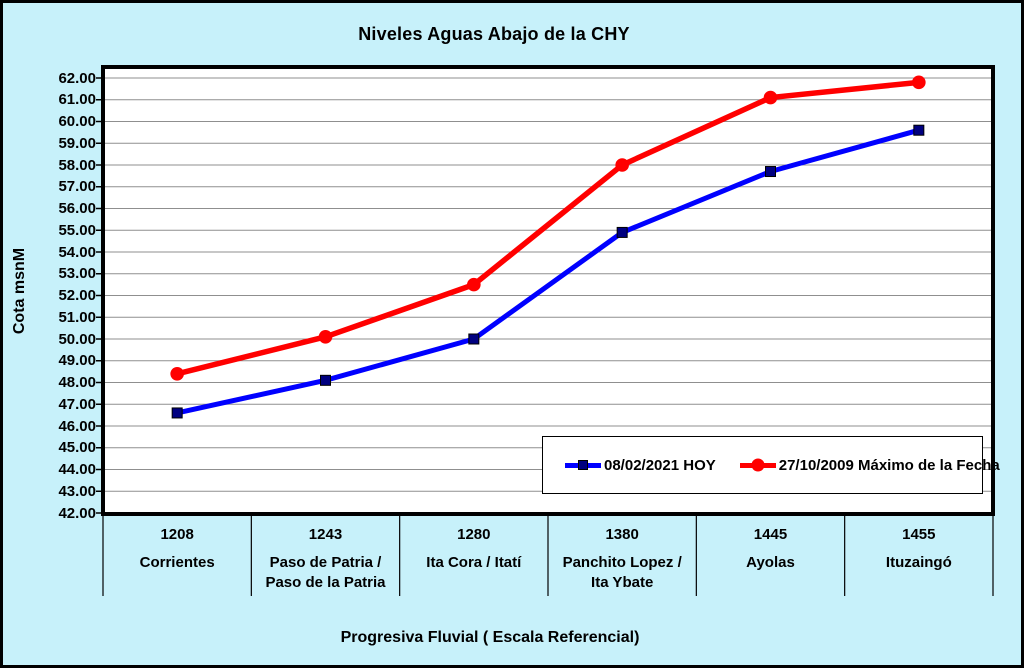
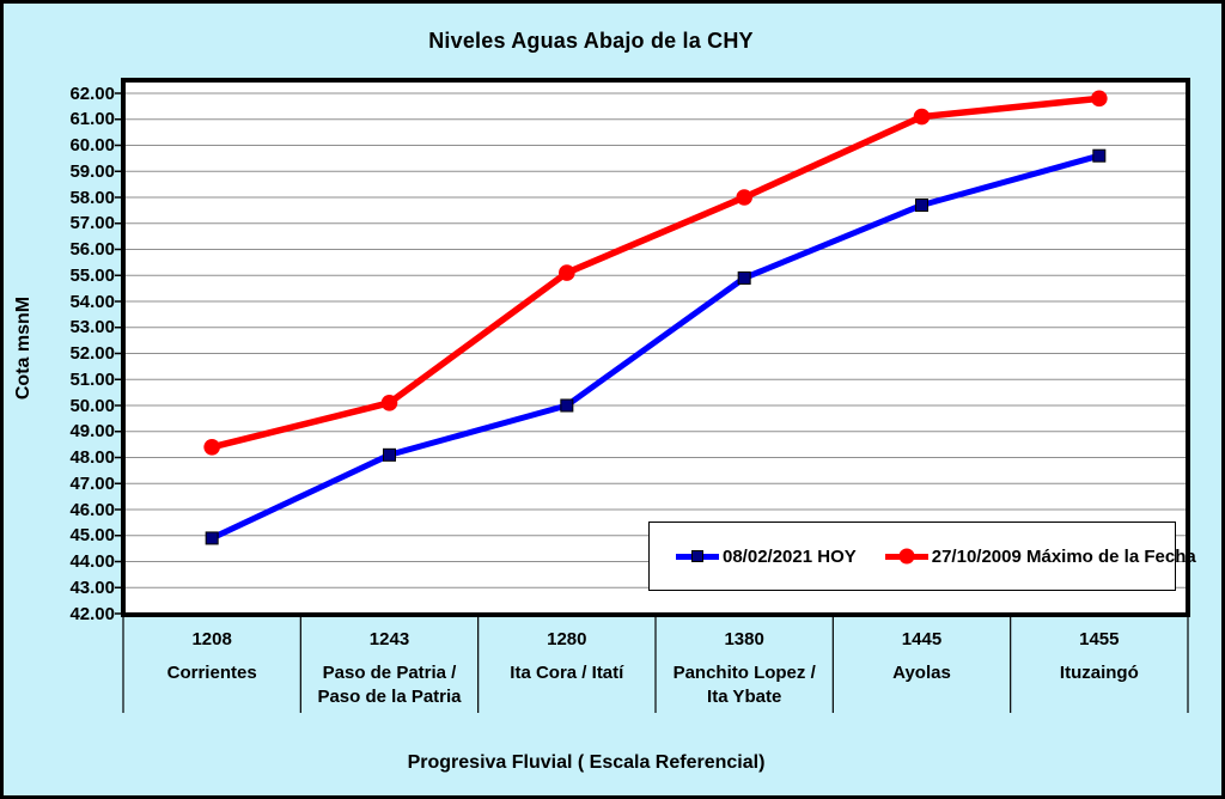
08/02/2021 HOY/1208: 46.6 -> 44.9
27/10/2009 Máximo de la Fecha/1280: 52.5 -> 55.1
